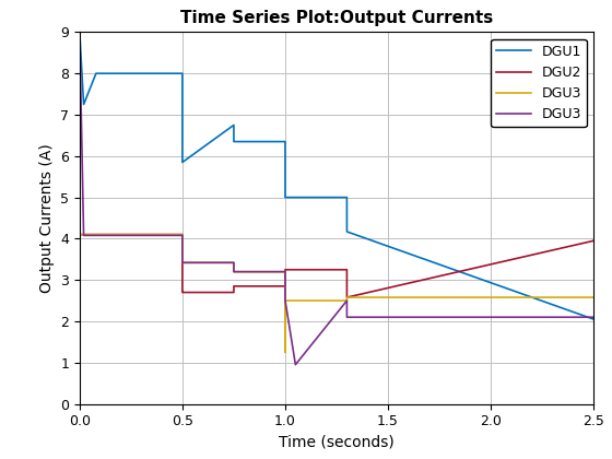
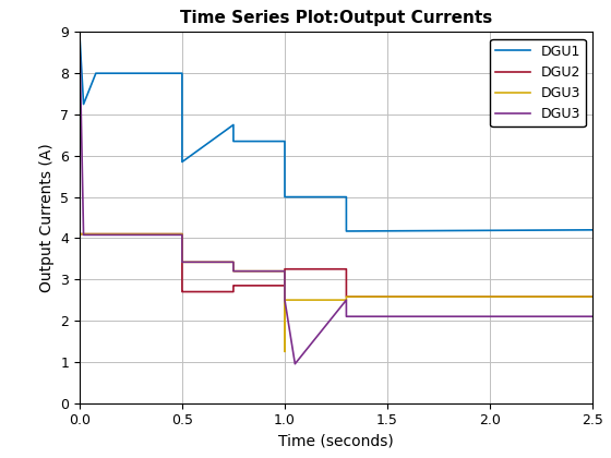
DGU1/2.5: 2.05 -> 4.20
DGU2/2.5: 3.95 -> 2.58
